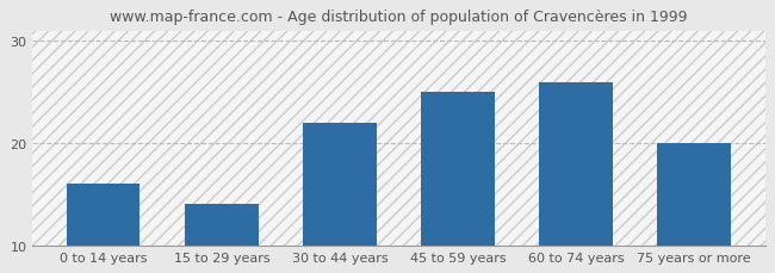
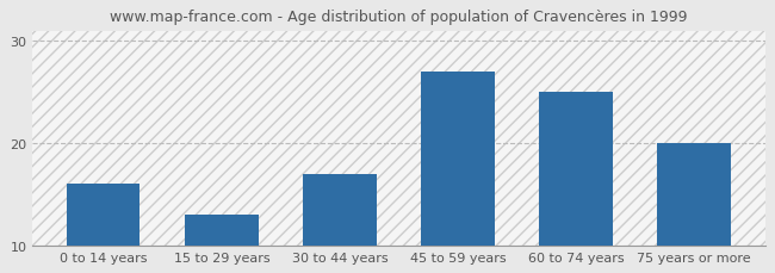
15 to 29 years: 14 -> 13
30 to 44 years: 22 -> 17
45 to 59 years: 25 -> 27
60 to 74 years: 26 -> 25
